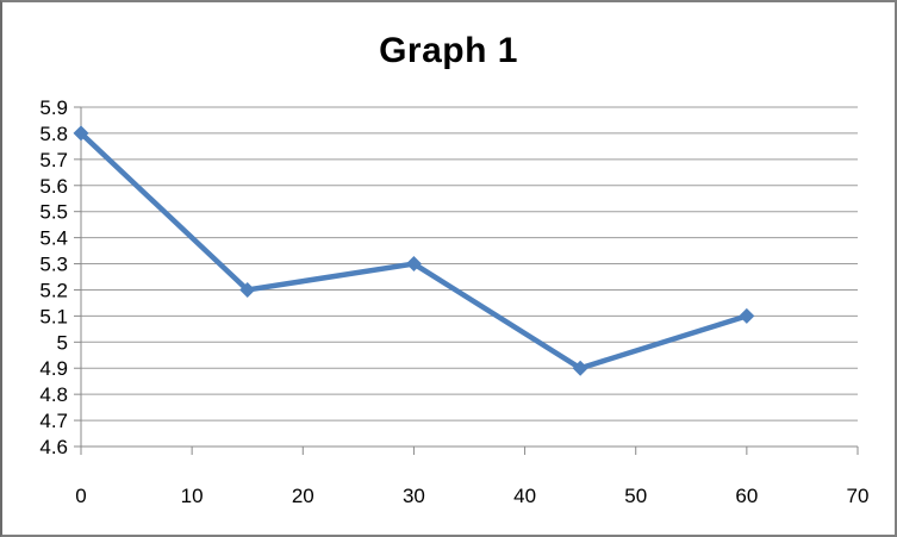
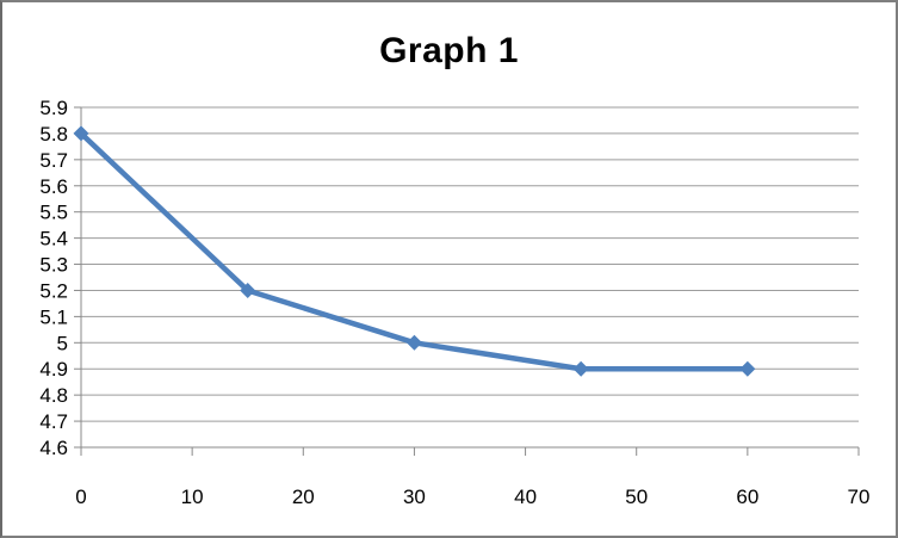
30: 5.3 -> 5.0
60: 5.1 -> 4.9
